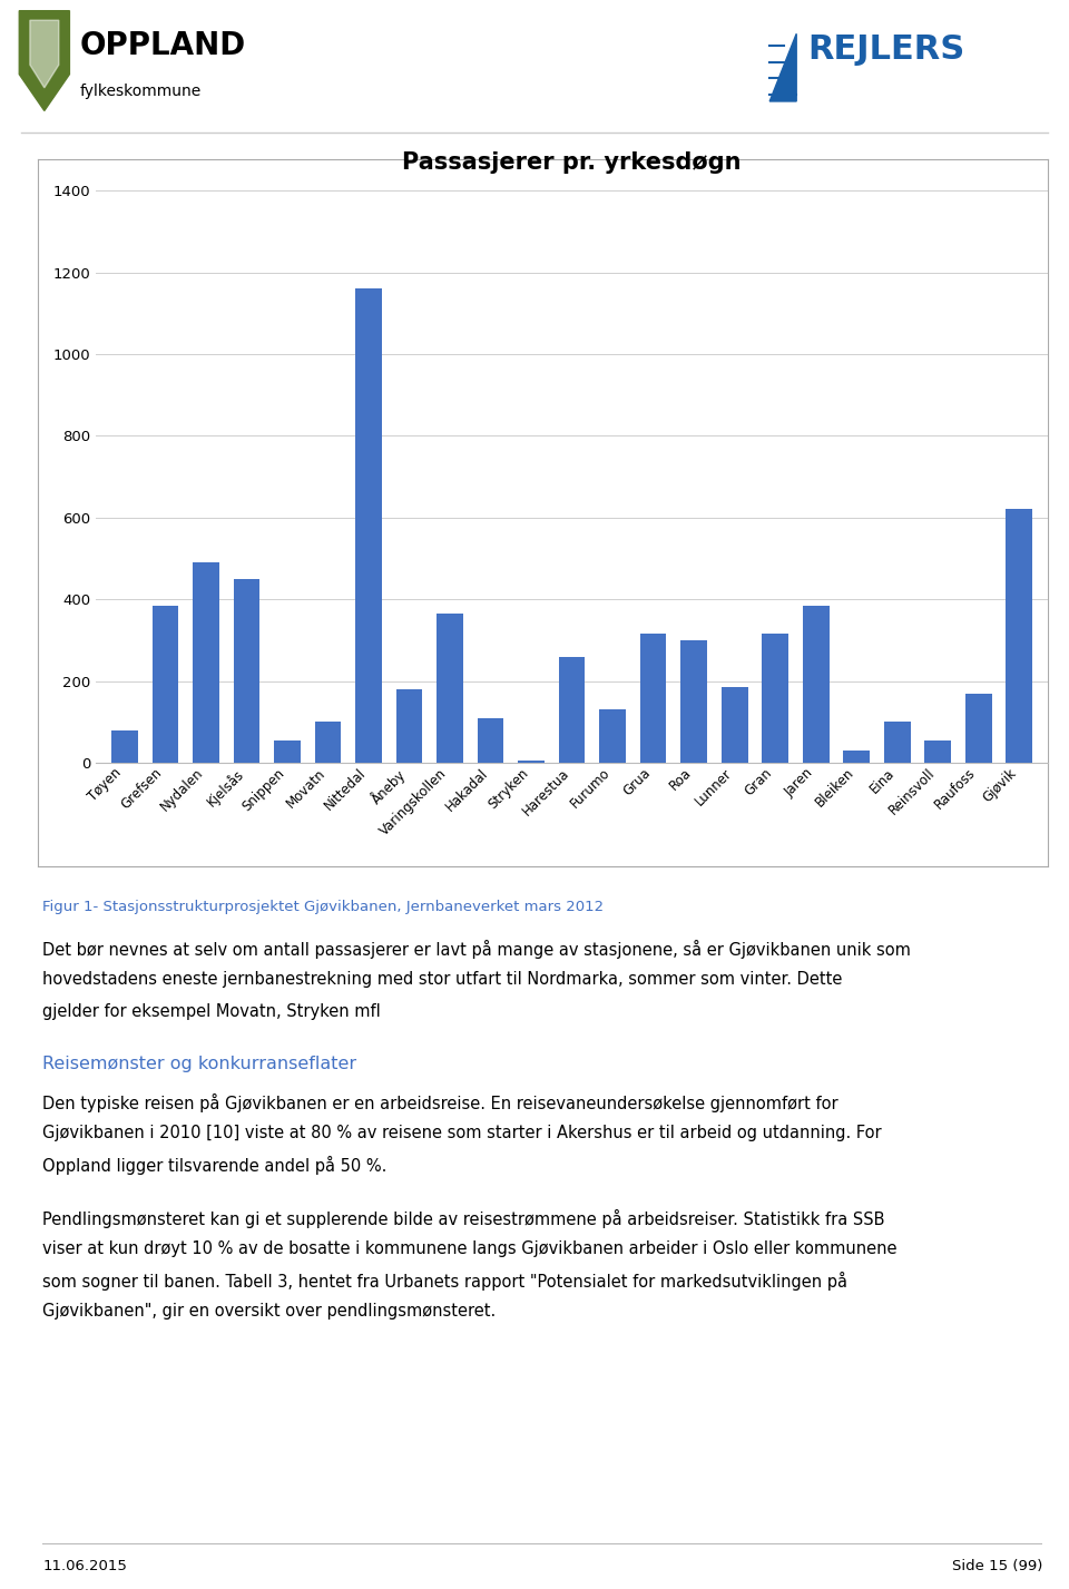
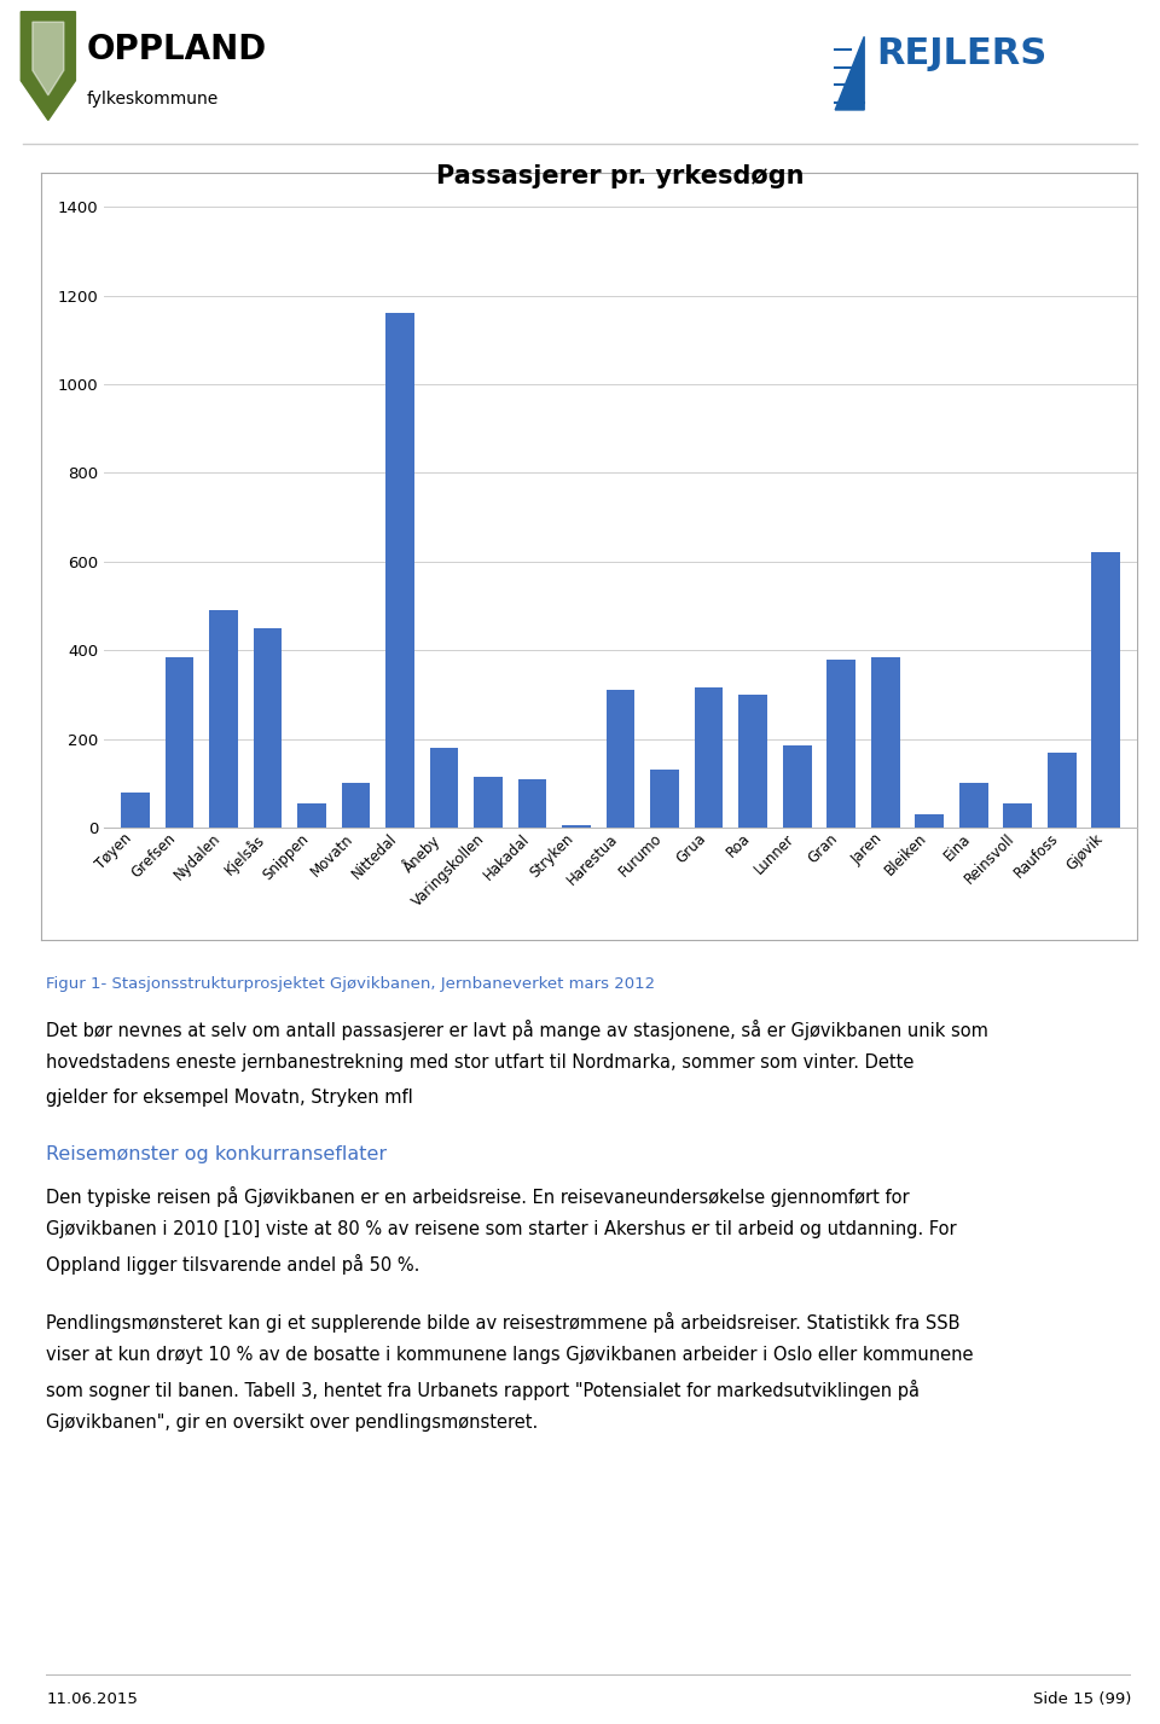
Varingskollen: 365 -> 115
Harestua: 260 -> 310
Gran: 315 -> 380
